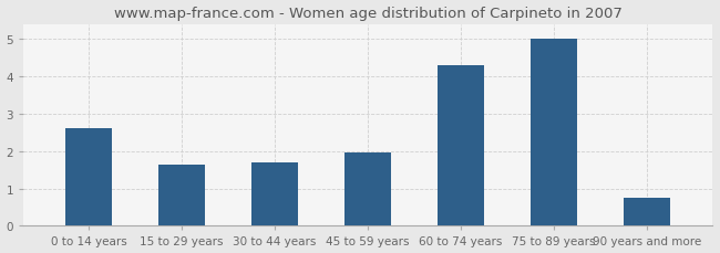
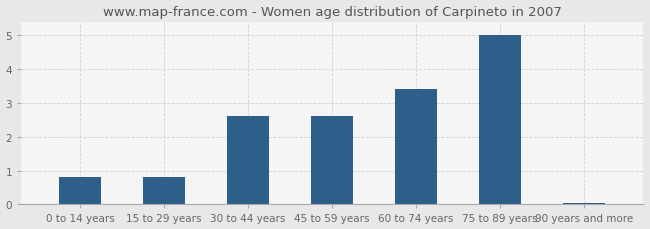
0 to 14 years: 2.60 -> 0.80
15 to 29 years: 1.65 -> 0.80
30 to 44 years: 1.70 -> 2.60
45 to 59 years: 1.95 -> 2.60
60 to 74 years: 4.30 -> 3.40
90 years and more: 0.75 -> 0.05
